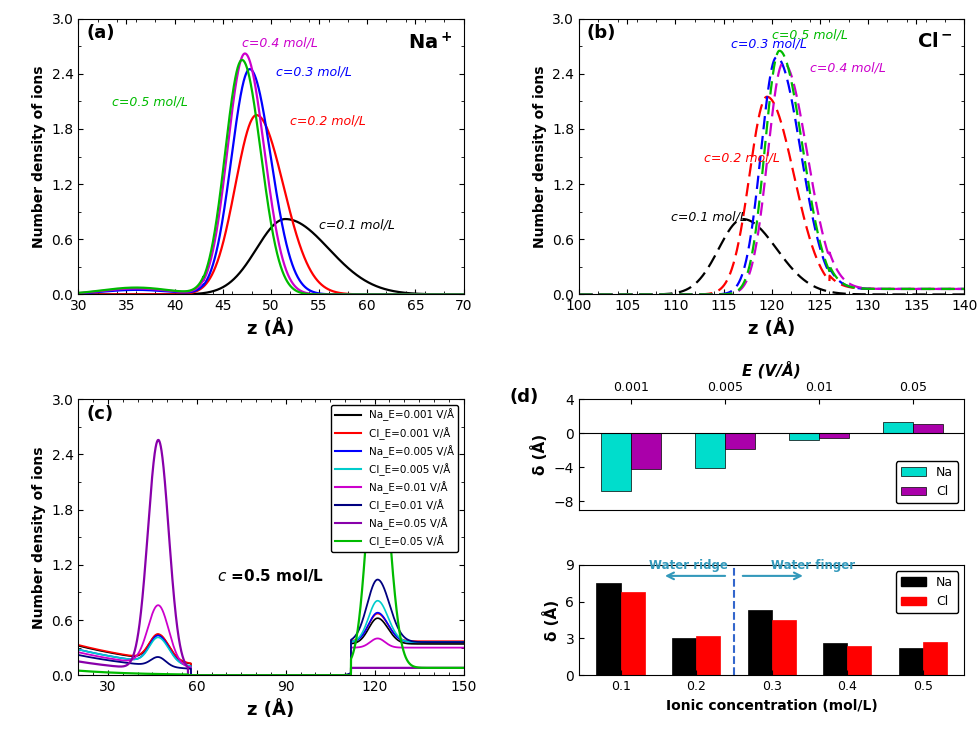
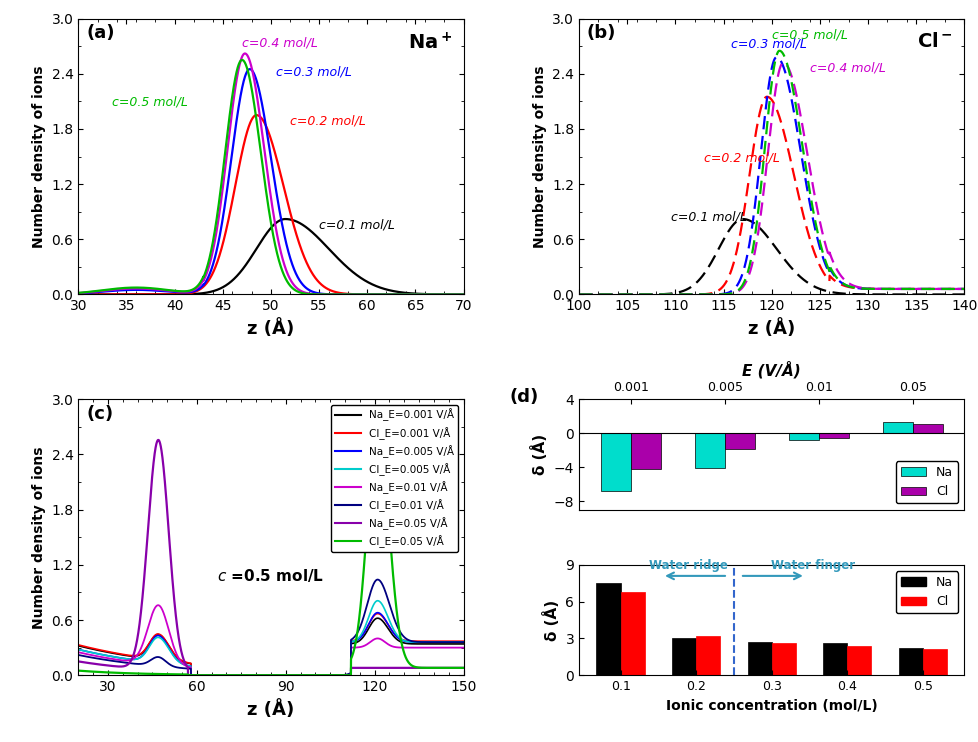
Na/0.3: 5.3 -> 2.7
Cl/0.3: 4.5 -> 2.6
Cl/0.5: 2.7 -> 2.1
